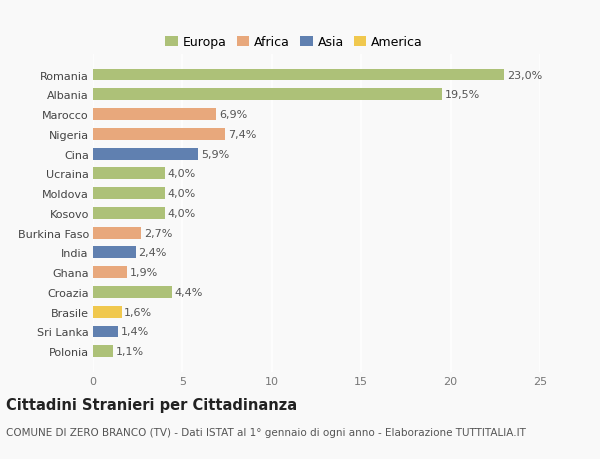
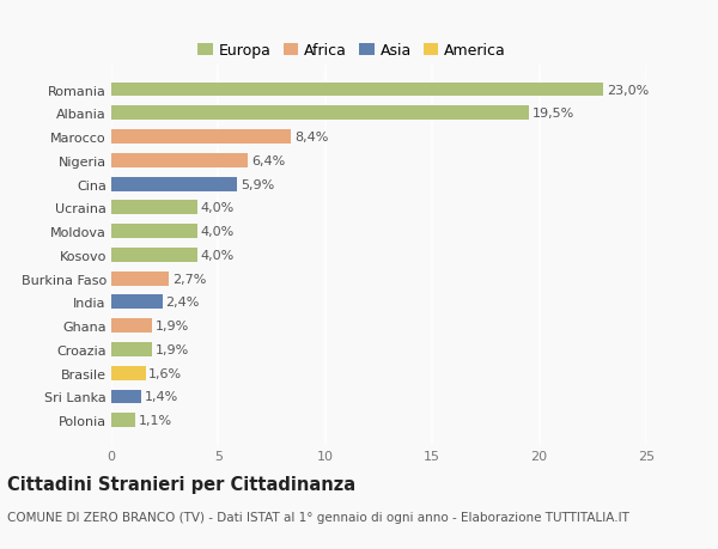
Marocco: 6,9% -> 8,4%
Nigeria: 7,4% -> 6,4%
Croazia: 4,4% -> 1,9%
